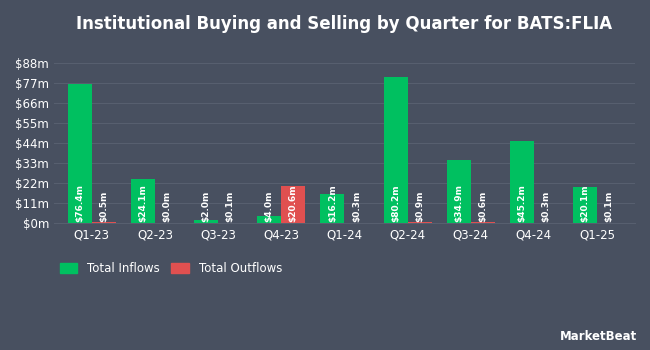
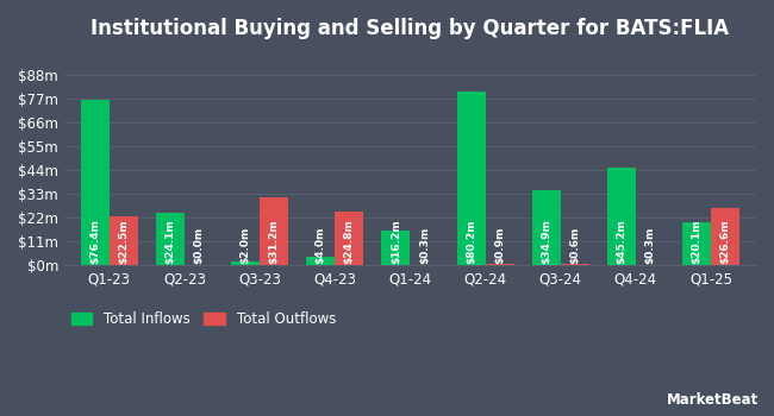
Total Outflows/Q1-23: $0.5m -> $22.5m
Total Outflows/Q3-23: $0.1m -> $31.2m
Total Outflows/Q4-23: $20.6m -> $24.8m
Total Outflows/Q1-25: $0.1m -> $26.6m
